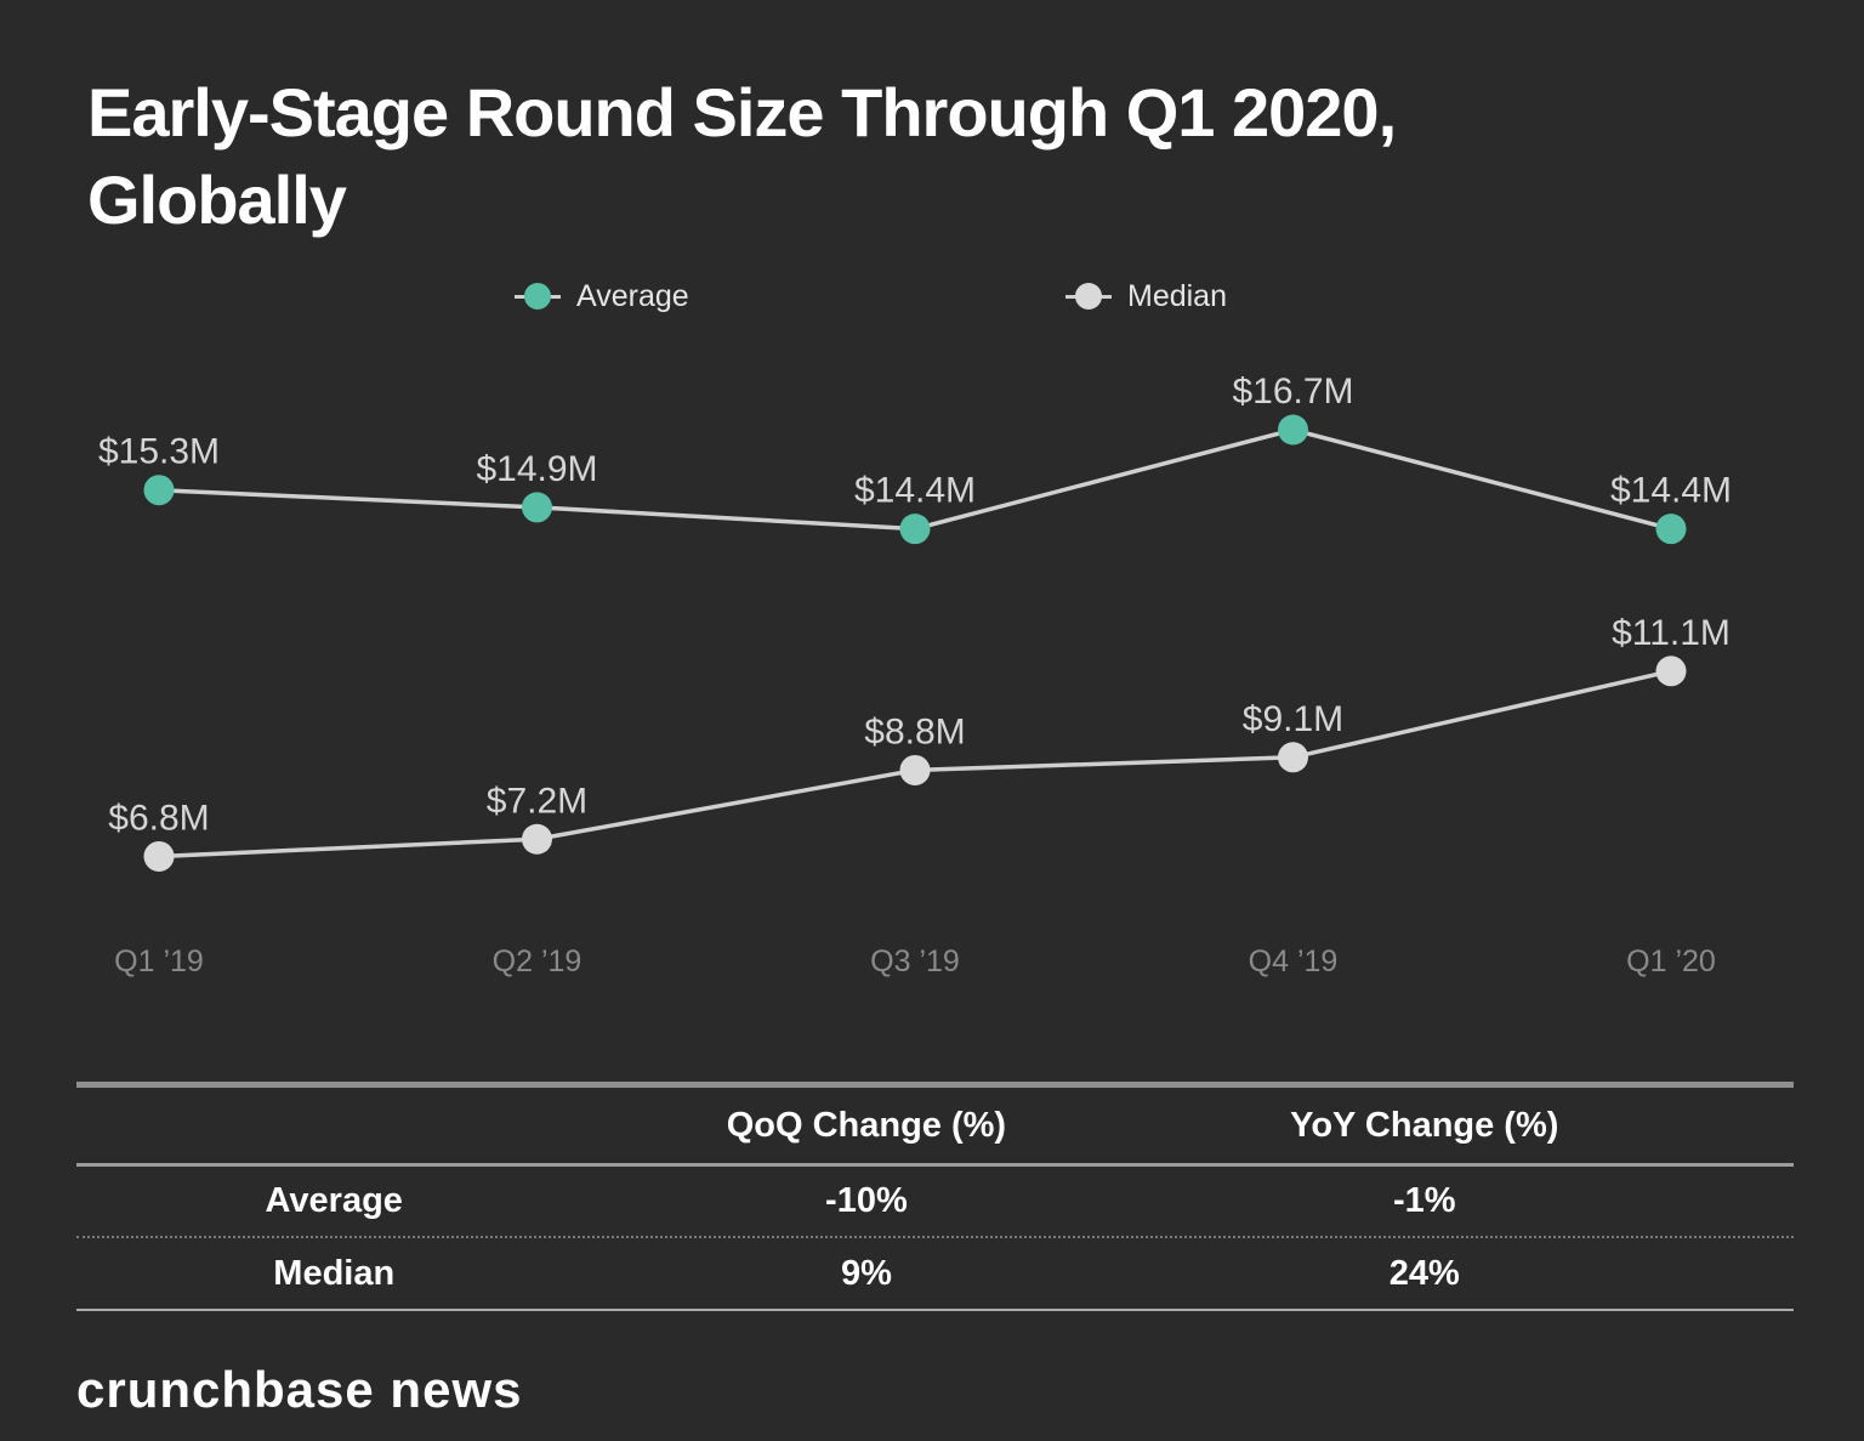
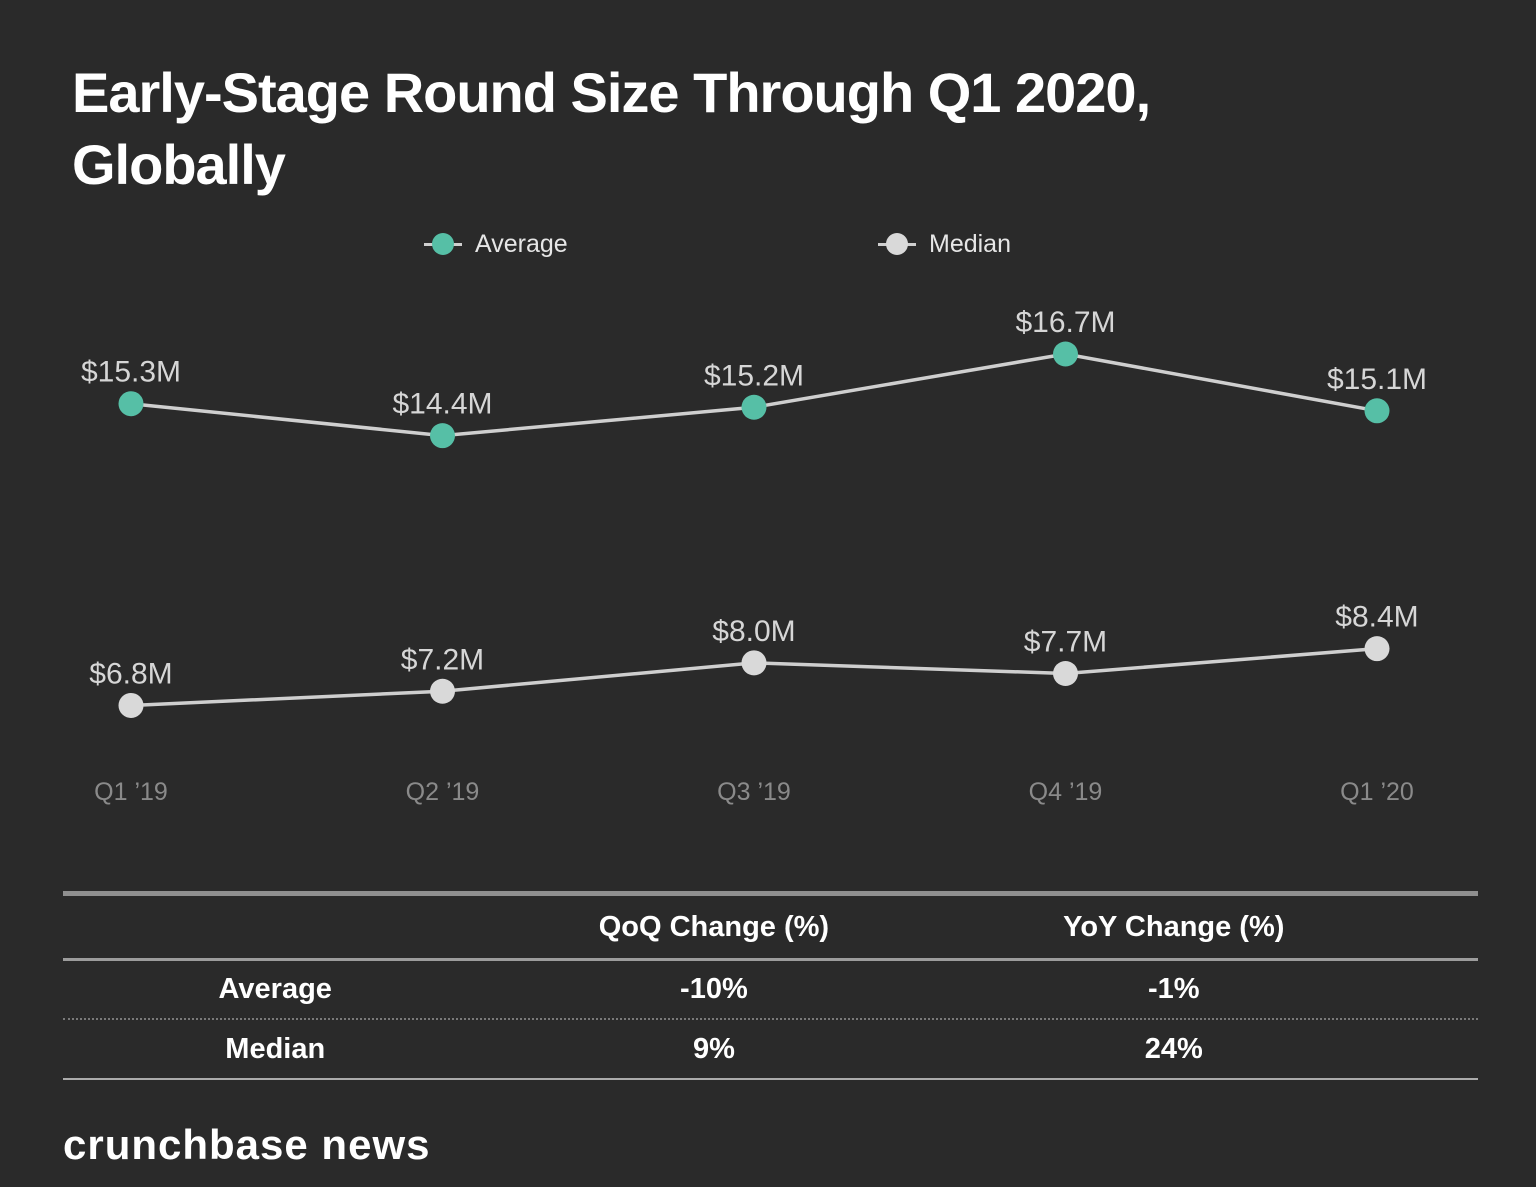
Average/Q2 ’19: $14.9M -> $14.4M
Average/Q3 ’19: $14.4M -> $15.2M
Median/Q3 ’19: $8.8M -> $8.0M
Median/Q4 ’19: $9.1M -> $7.7M
Average/Q1 ’20: $14.4M -> $15.1M
Median/Q1 ’20: $11.1M -> $8.4M
